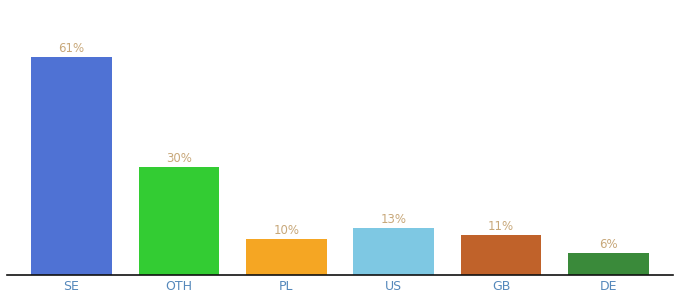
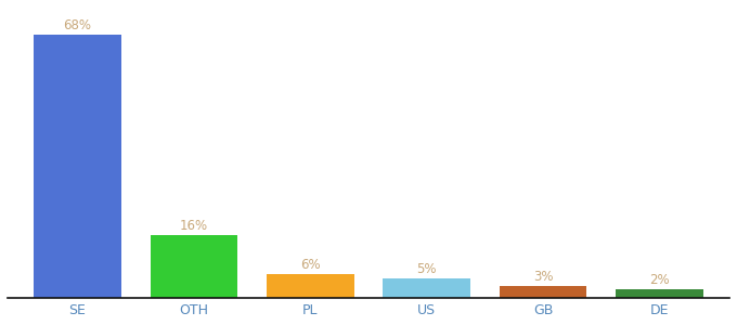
SE: 61% -> 68%
OTH: 30% -> 16%
PL: 10% -> 6%
US: 13% -> 5%
GB: 11% -> 3%
DE: 6% -> 2%
